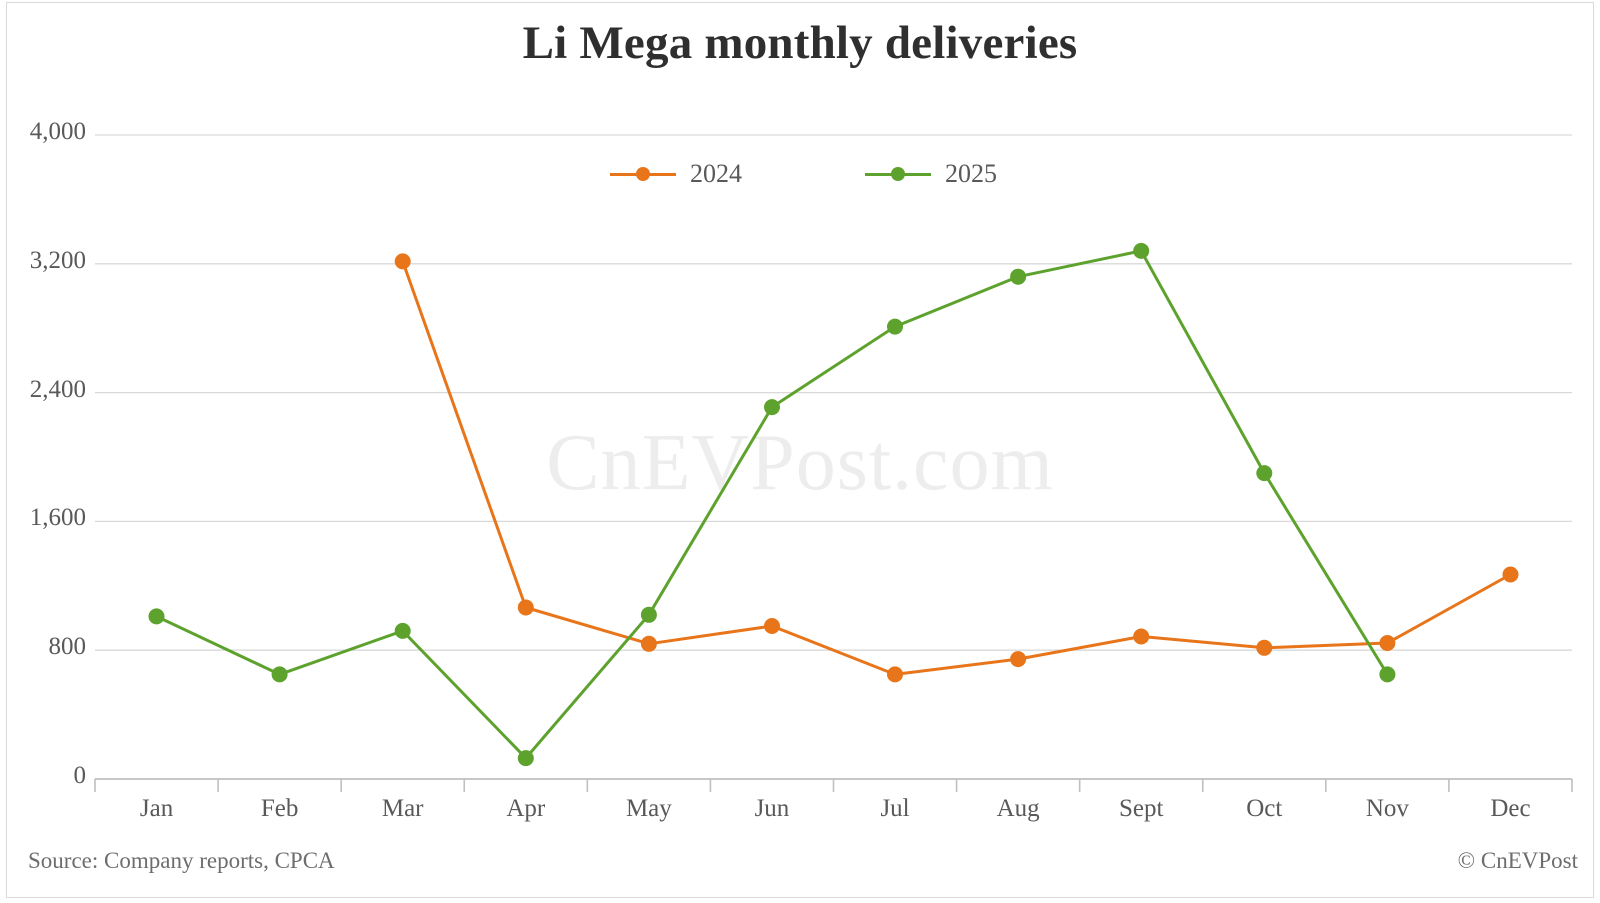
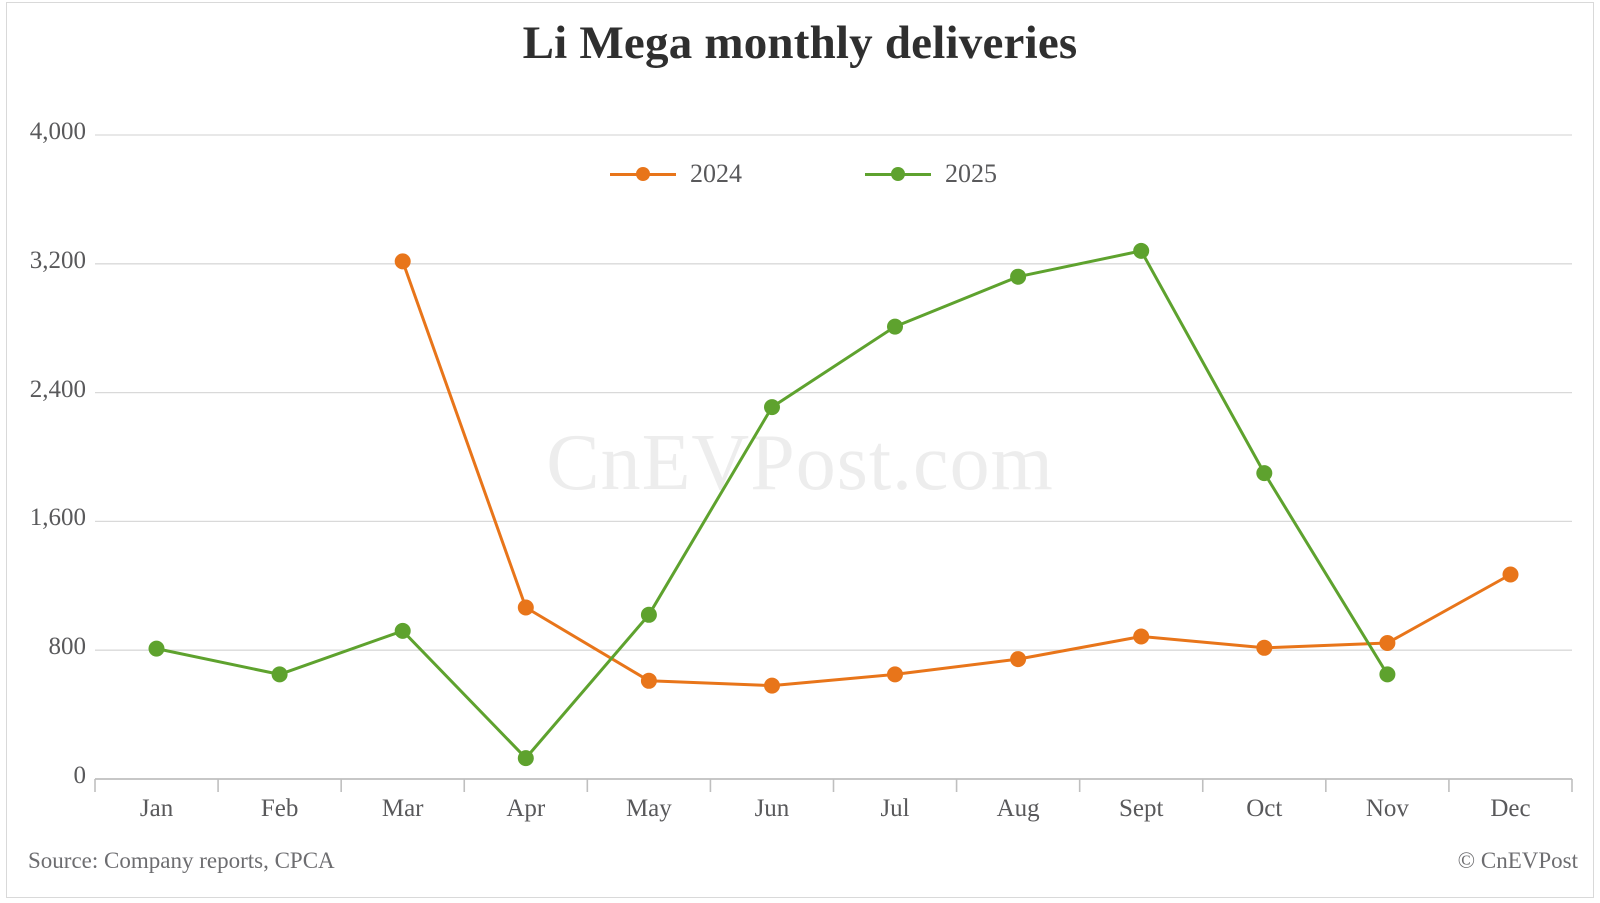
2025/Jan: 1010 -> 810
2024/May: 840 -> 610
2024/Jun: 950 -> 580
